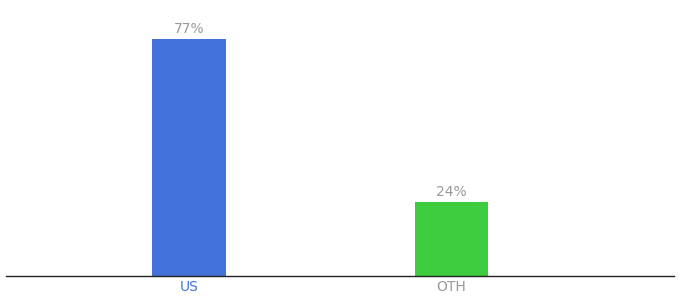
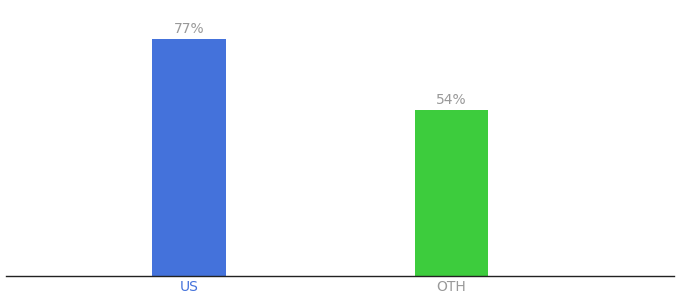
OTH: 24% -> 54%
